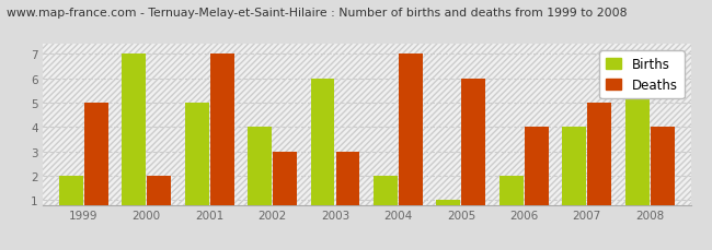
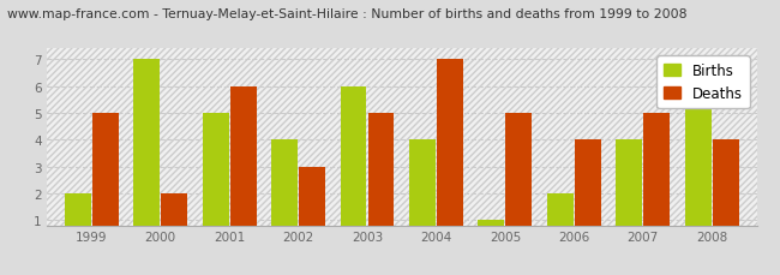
Deaths/2001: 7 -> 6
Deaths/2003: 3 -> 5
Births/2004: 2 -> 4
Deaths/2005: 6 -> 5
